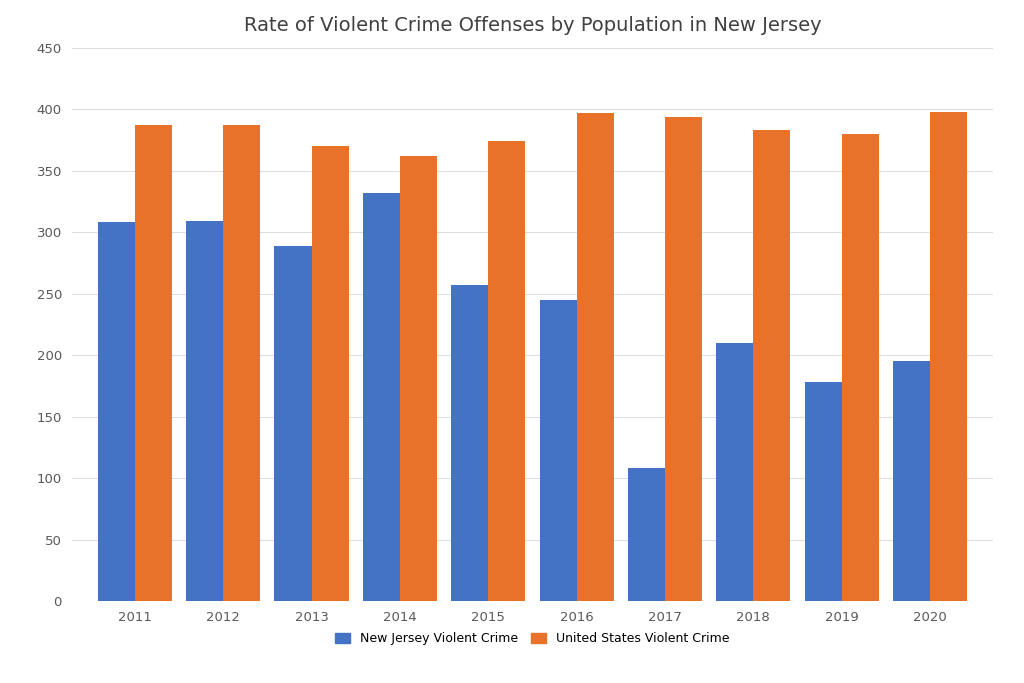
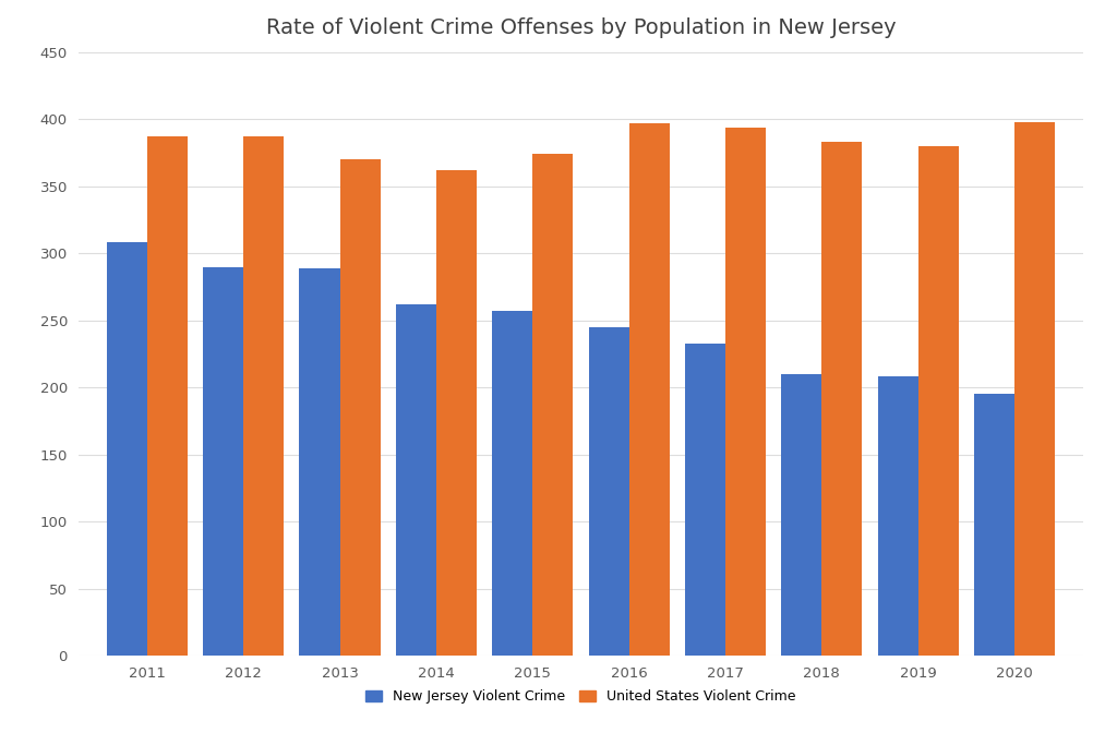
New Jersey Violent Crime/2012: 309 -> 290
New Jersey Violent Crime/2014: 332 -> 262
New Jersey Violent Crime/2017: 108 -> 233
New Jersey Violent Crime/2019: 178 -> 208
